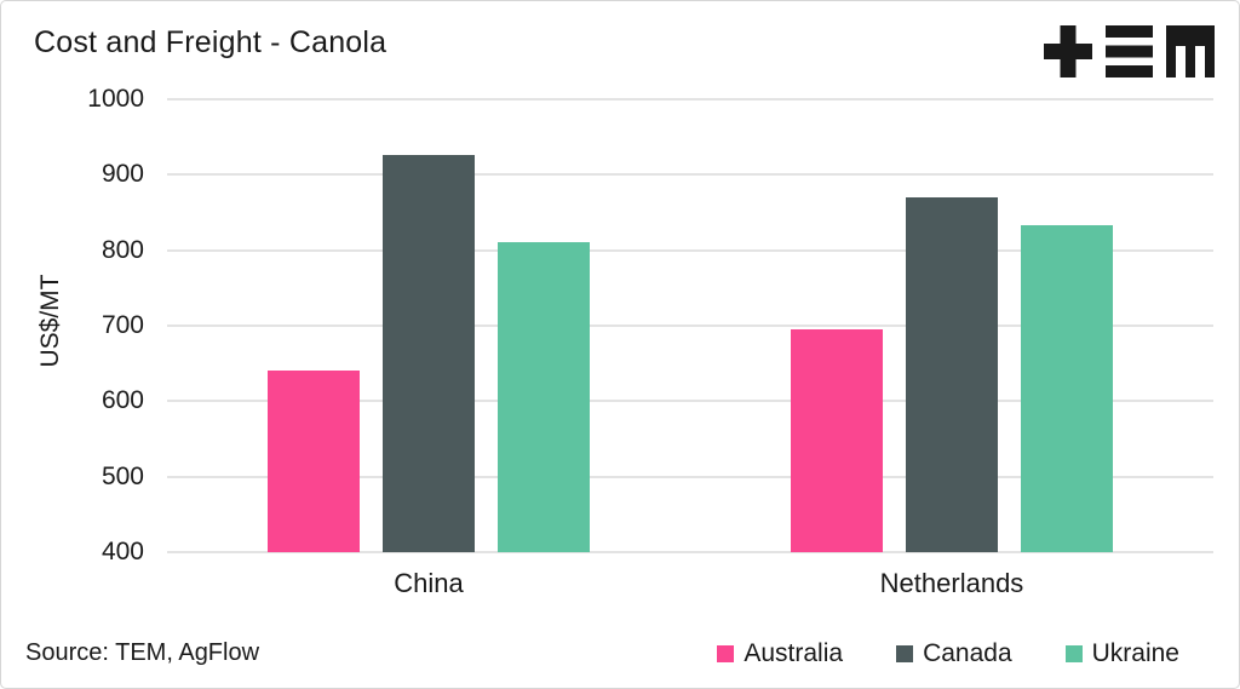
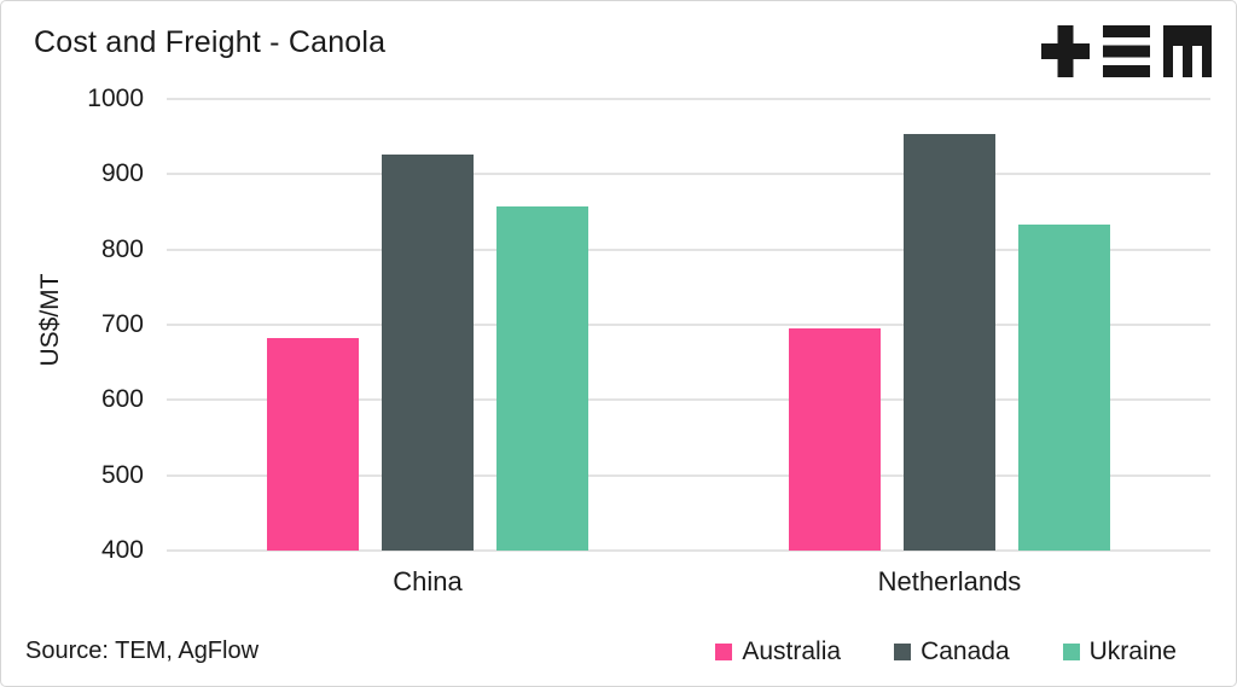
Australia/China: 640 -> 680
Ukraine/China: 810 -> 860
Canada/Netherlands: 870 -> 950
